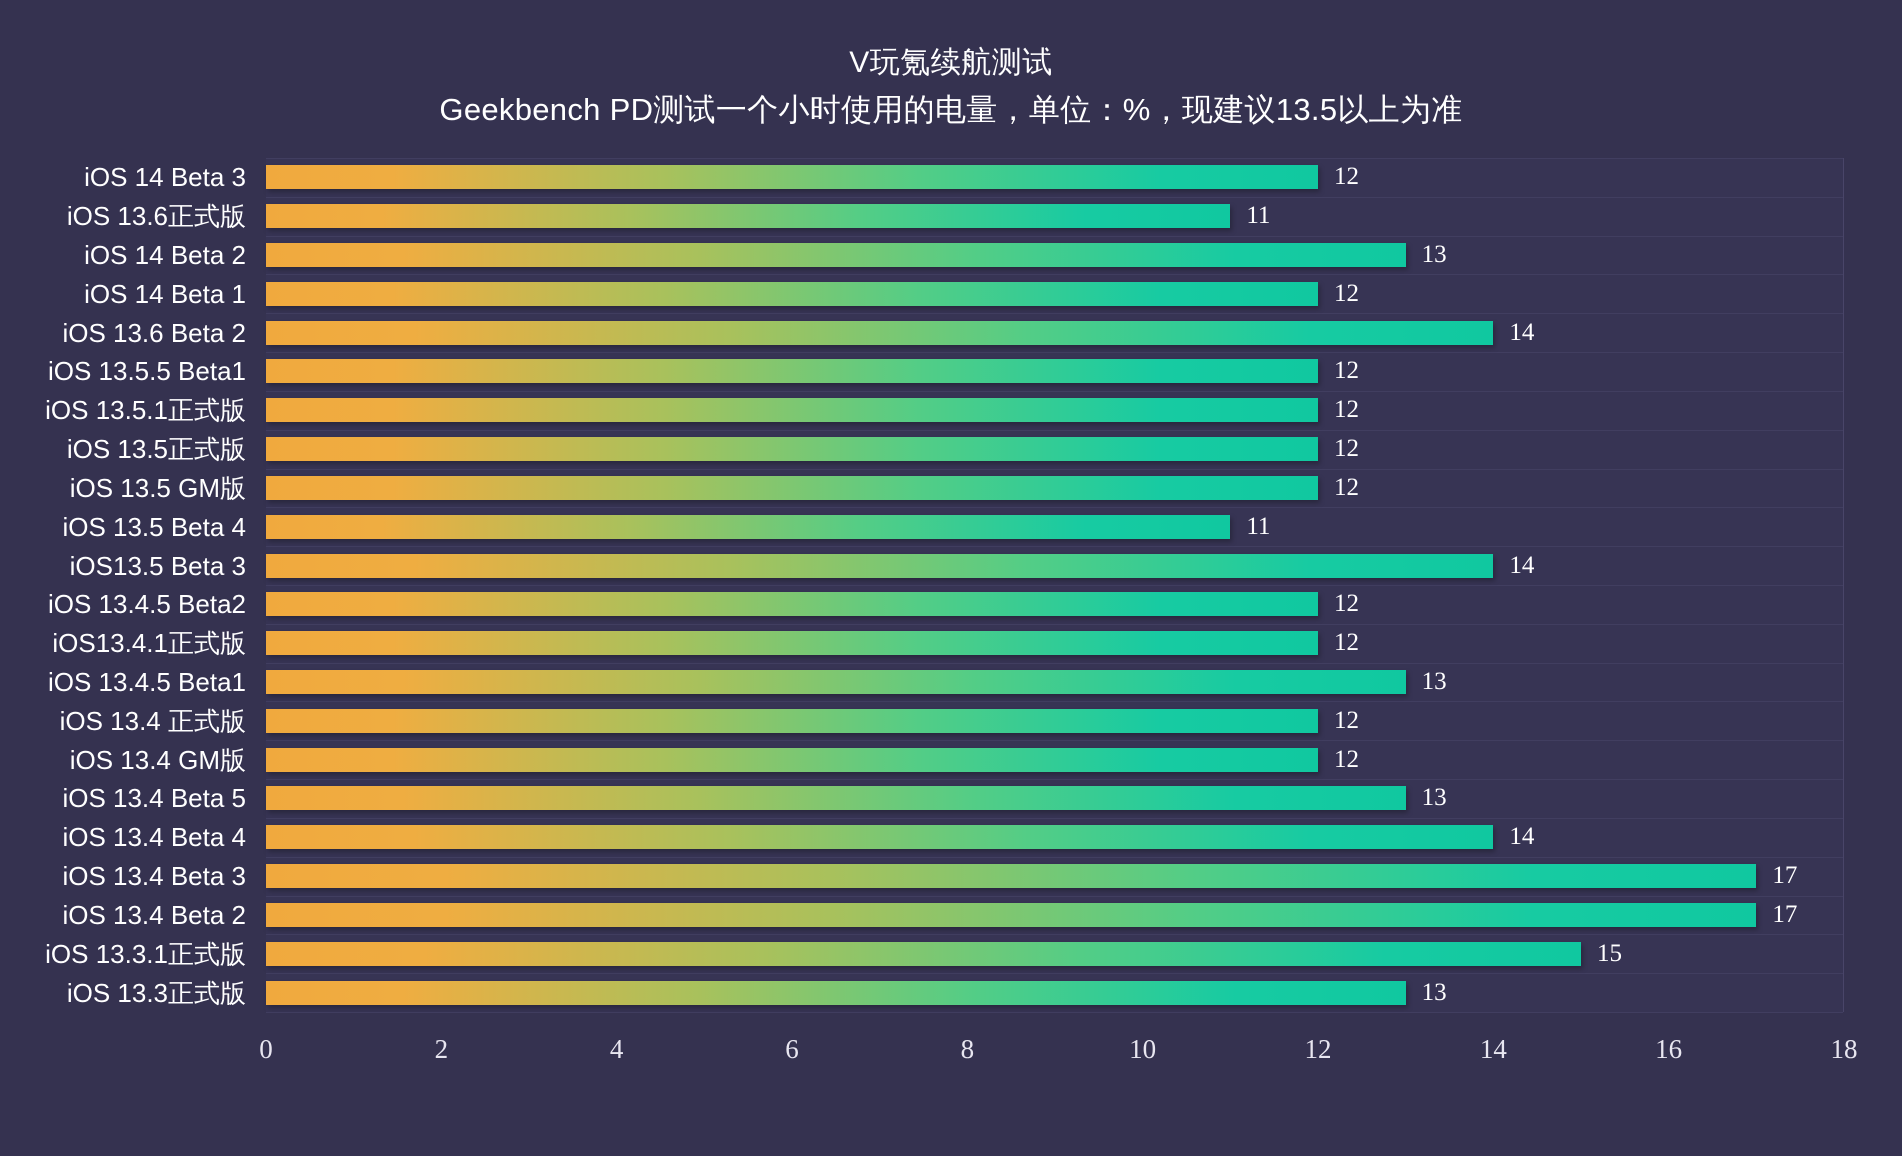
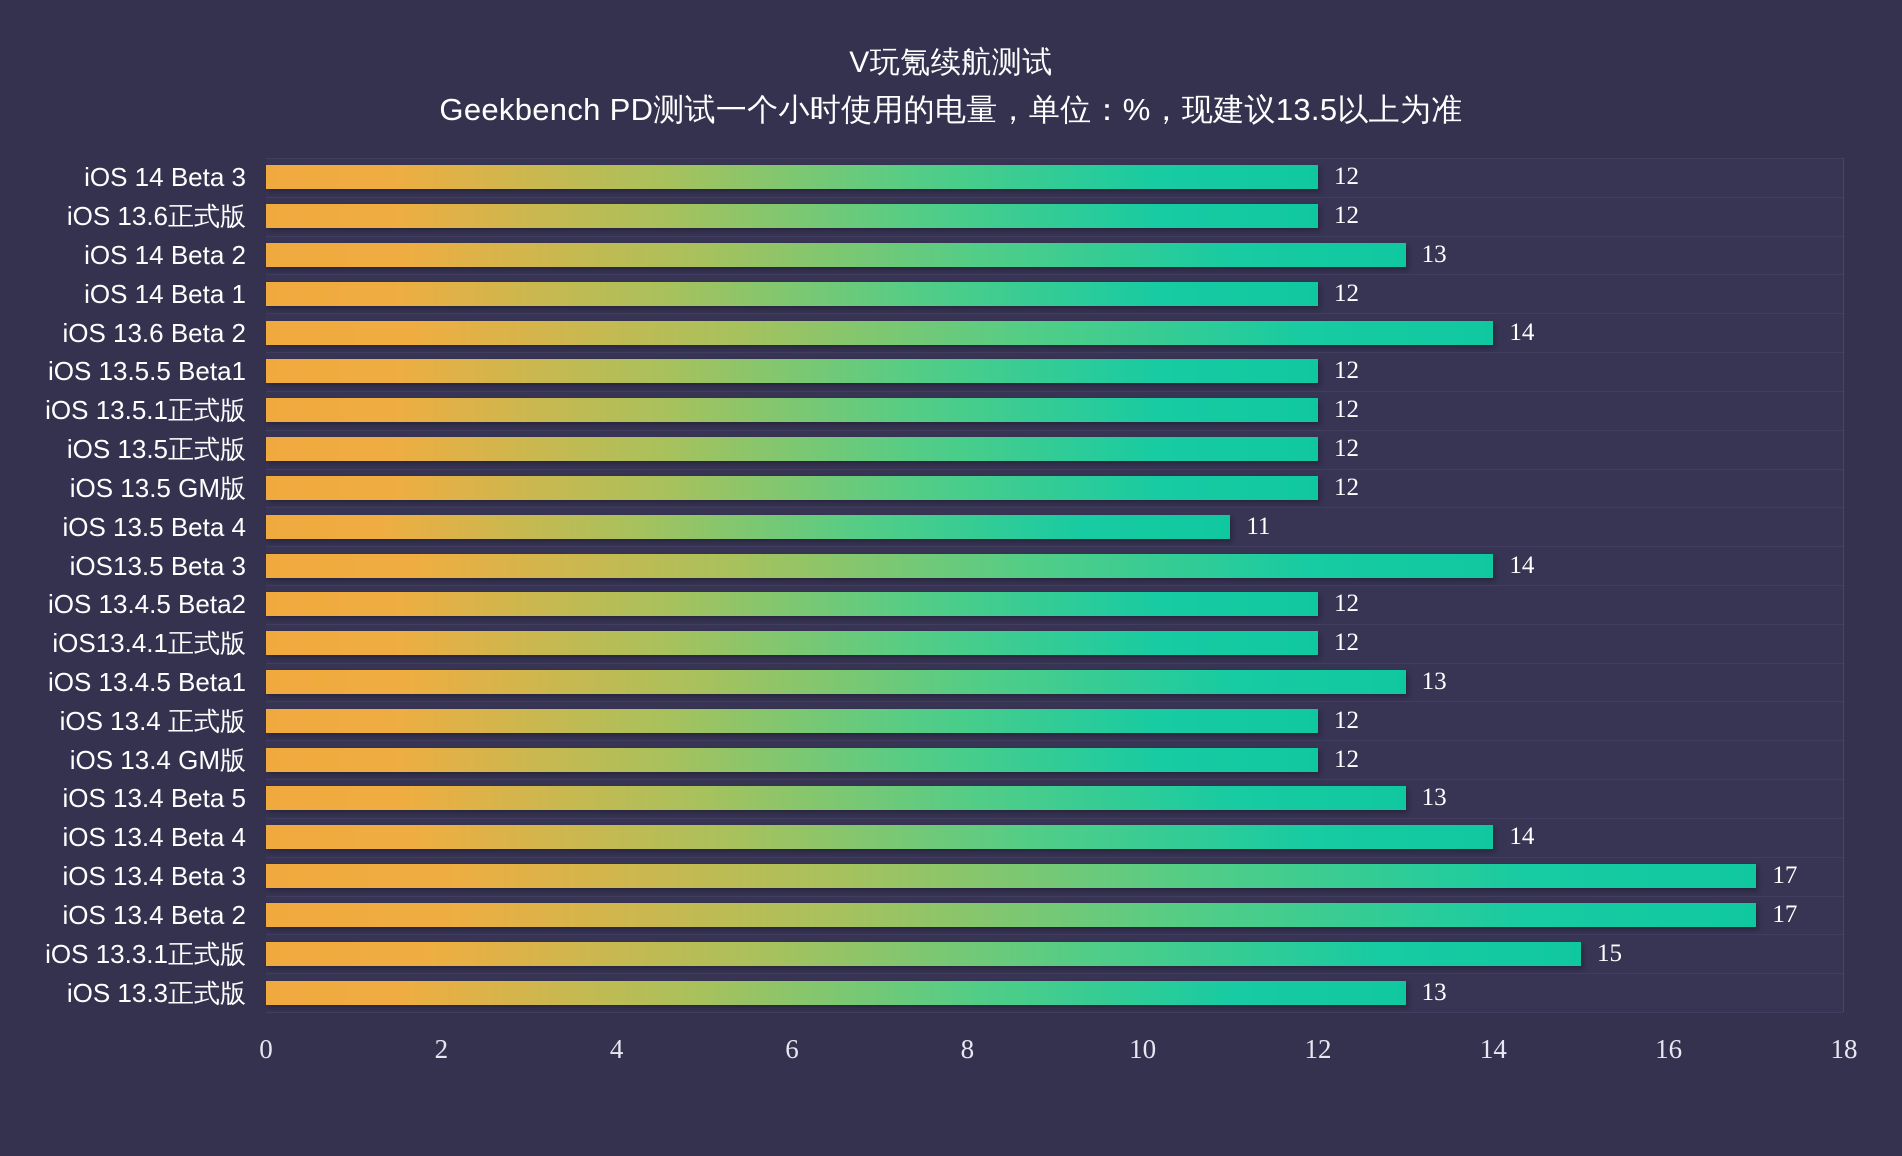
iOS 13.6正式版: 11 -> 12
